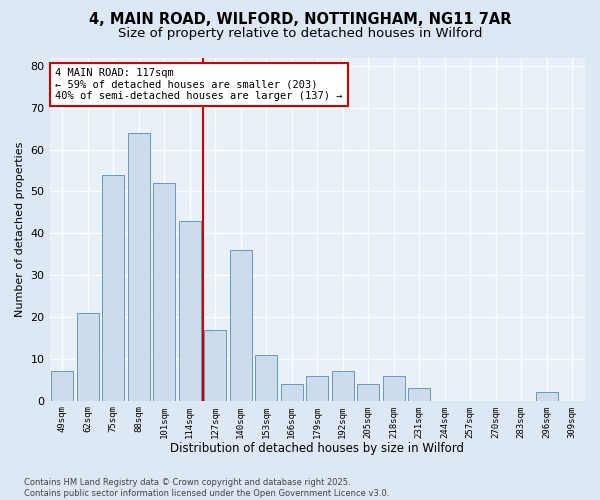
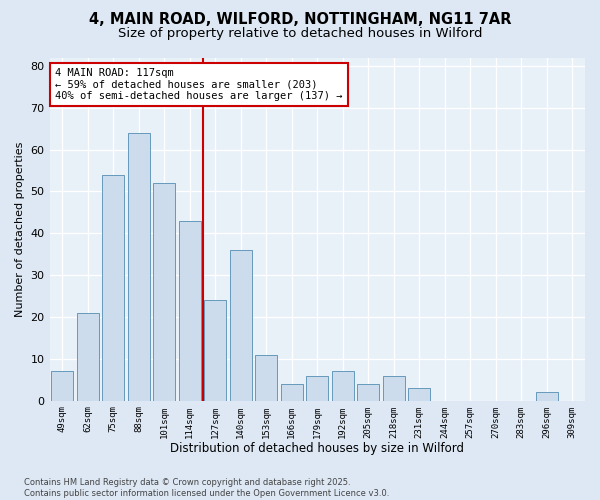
127sqm: 17 -> 24
